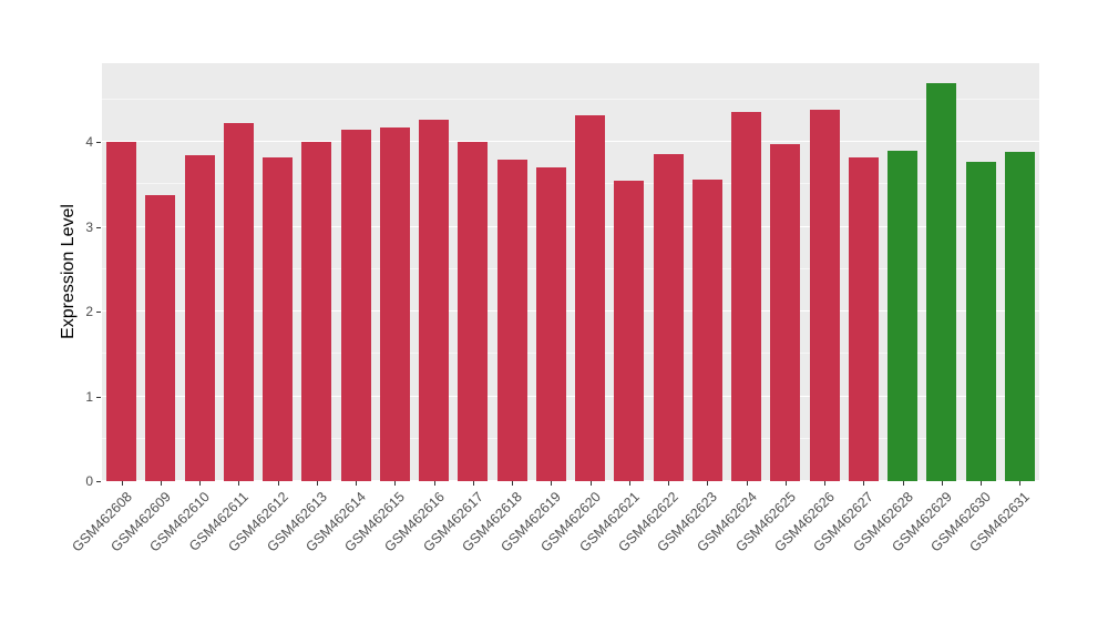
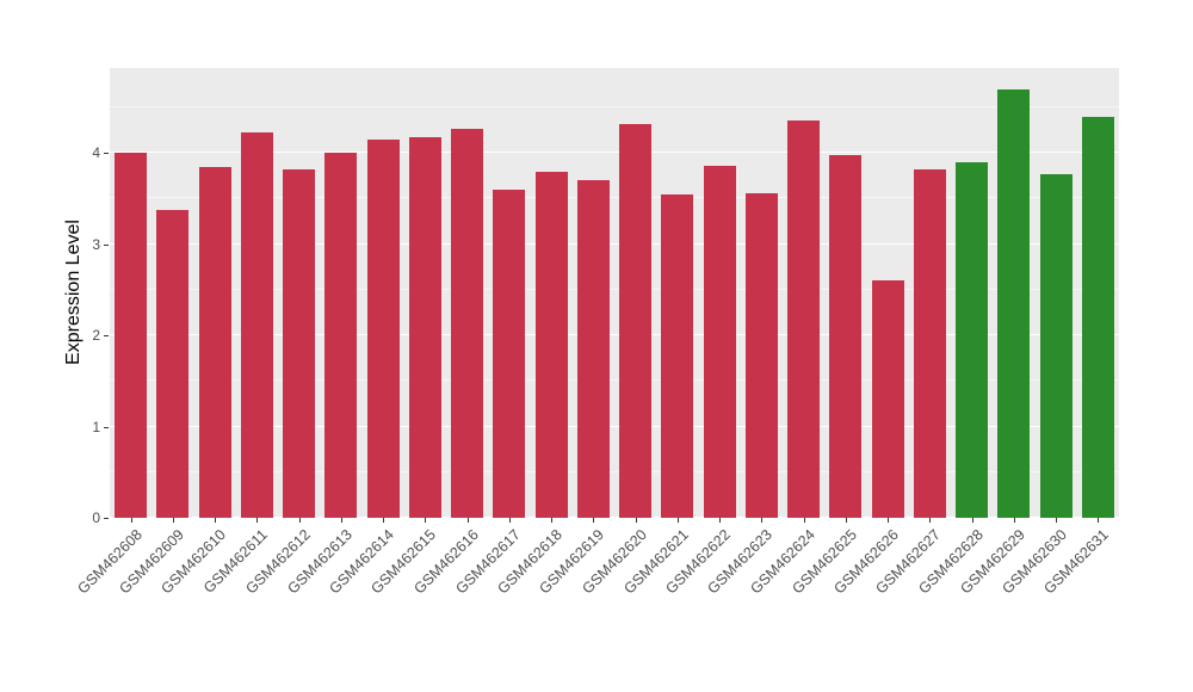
GSM462617: 4.0 -> 3.6
GSM462626: 4.4 -> 2.6
GSM462631: 3.9 -> 4.4
